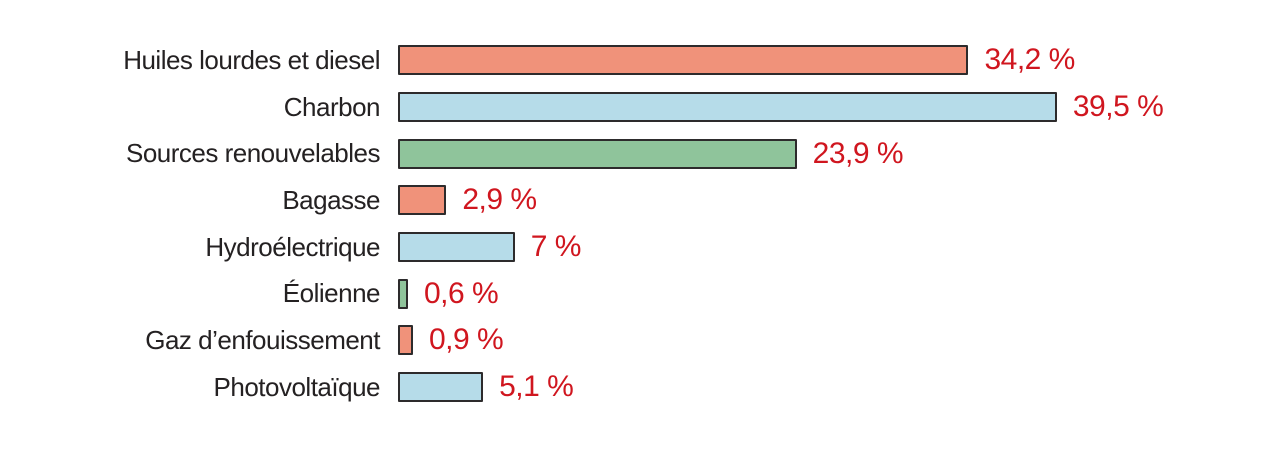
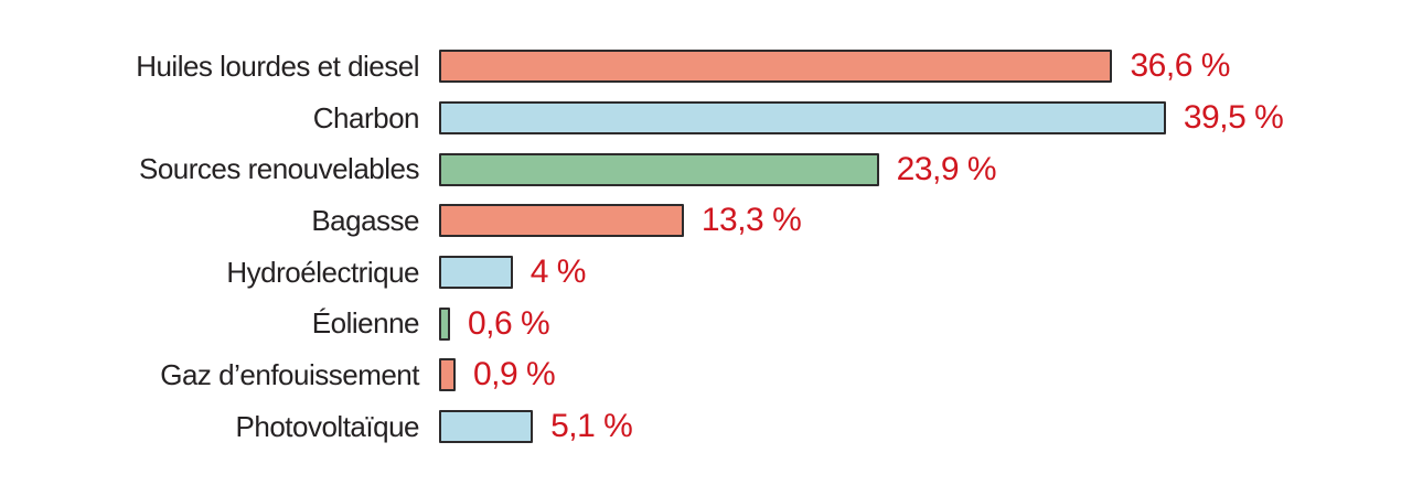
Huiles lourdes et diesel: 34,2 -> 36,6
Bagasse: 2,9 -> 13,3
Hydroélectrique: 7 -> 4
